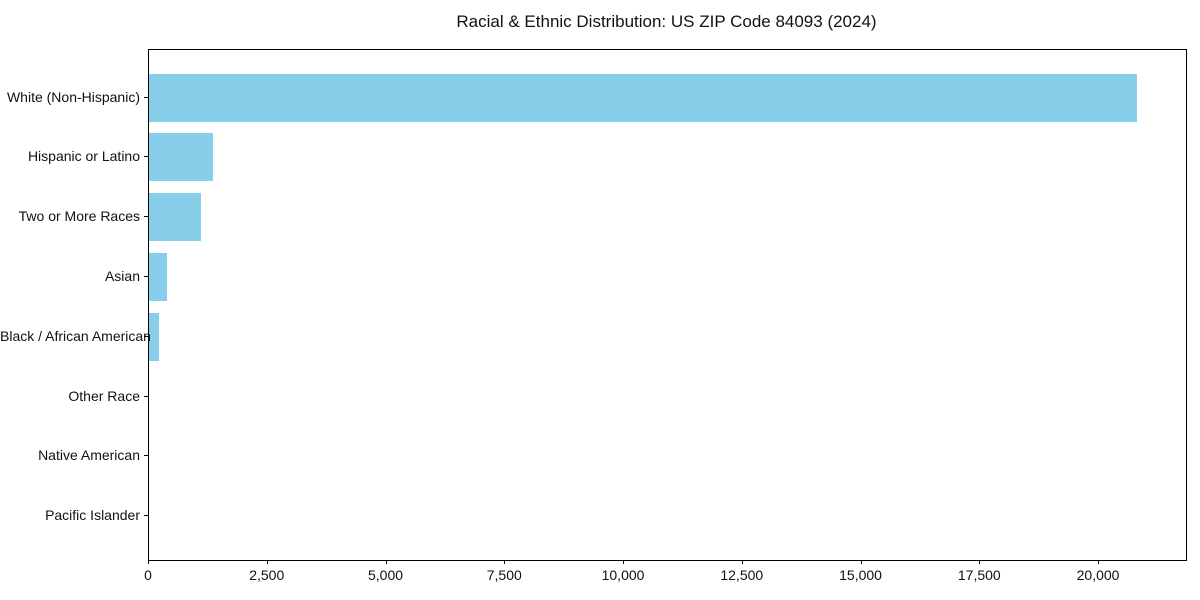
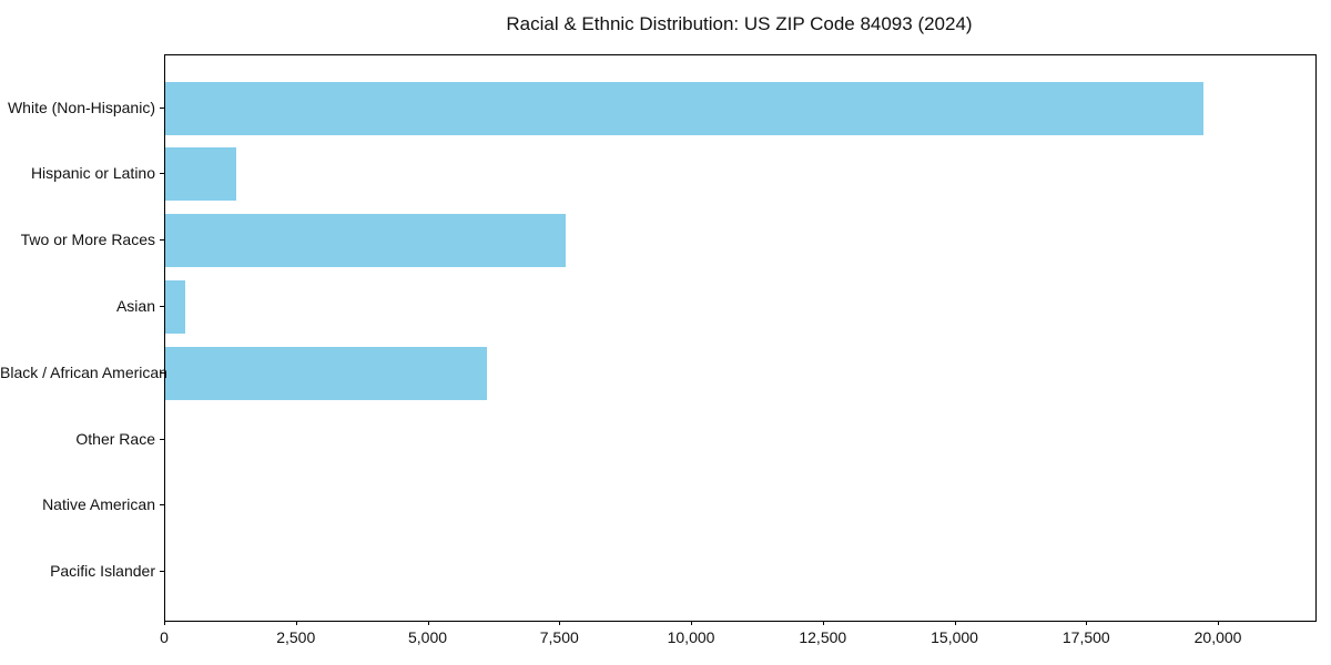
White (Non-Hispanic): 20800 -> 19700
Two or More Races: 1100 -> 7600
Black / African American: 200 -> 6100
